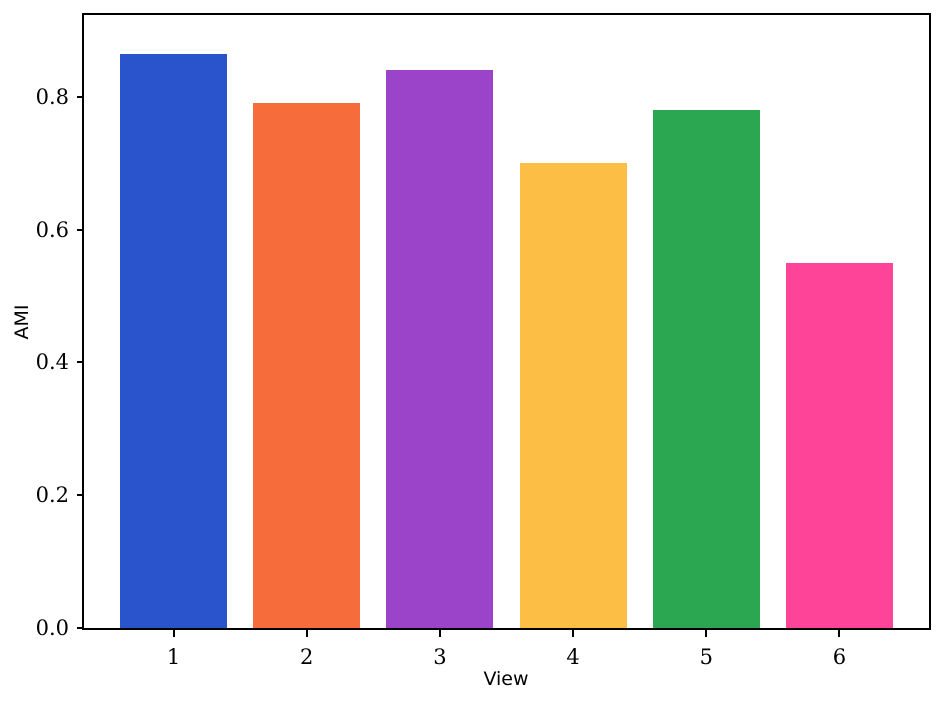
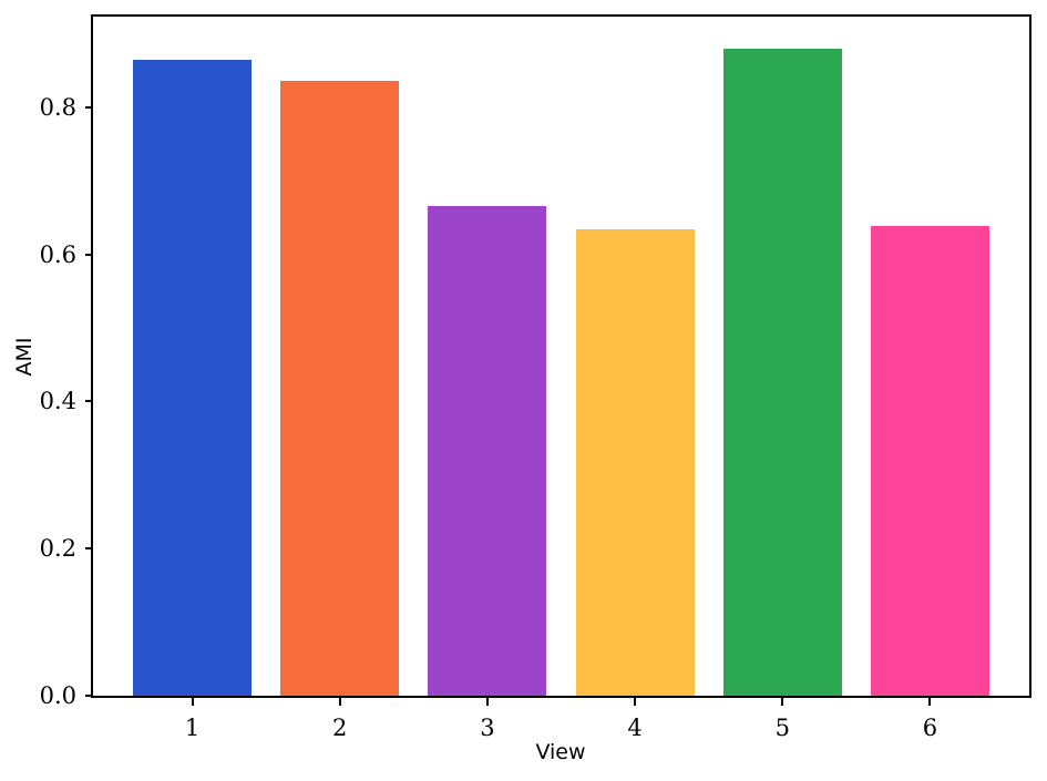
2: 0.79 -> 0.84
3: 0.84 -> 0.67
4: 0.70 -> 0.63
5: 0.78 -> 0.88
6: 0.55 -> 0.64
